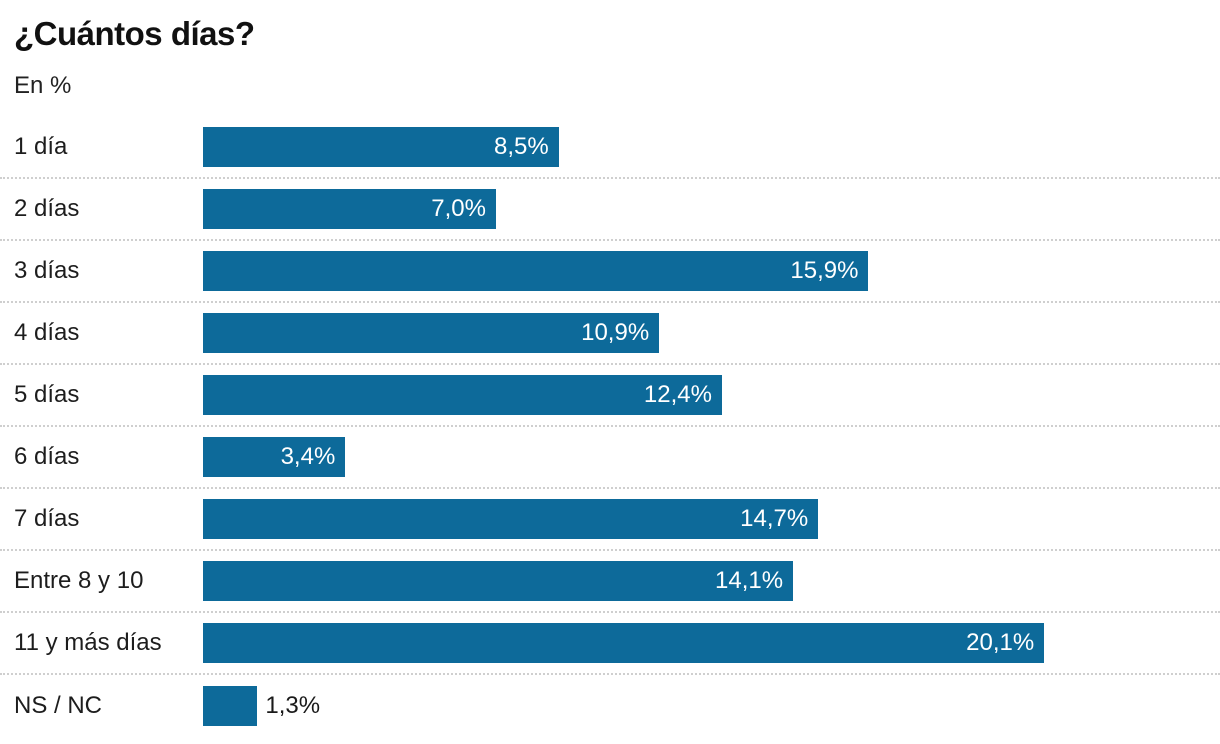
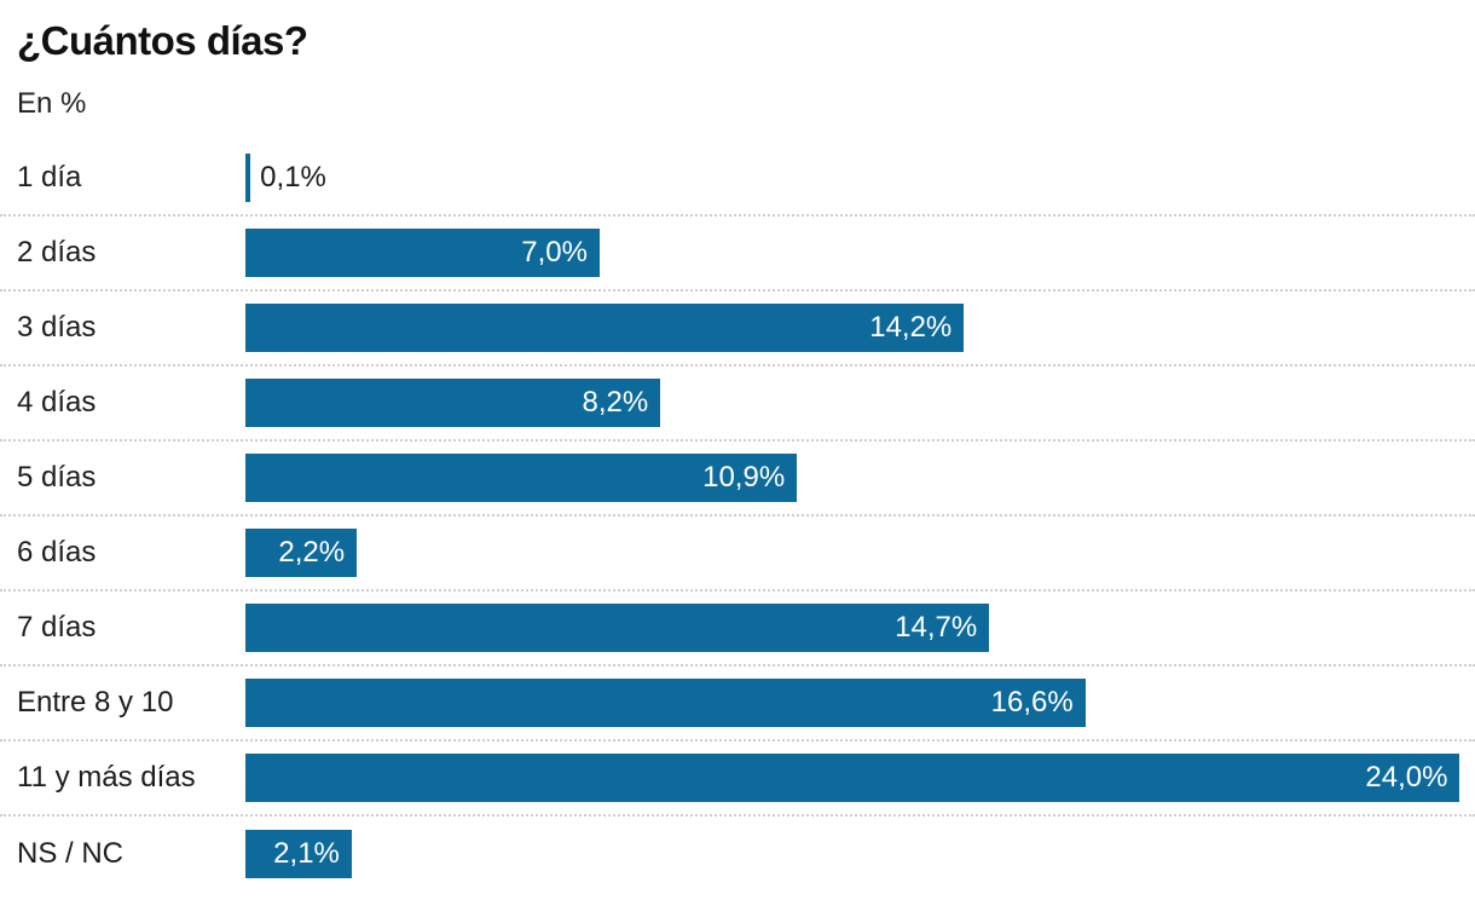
1 día: 8,5% -> 0,1%
3 días: 15,9% -> 14,2%
4 días: 10,9% -> 8,2%
5 días: 12,4% -> 10,9%
6 días: 3,4% -> 2,2%
Entre 8 y 10: 14,1% -> 16,6%
11 y más días: 20,1% -> 24,0%
NS / NC: 1,3% -> 2,1%
